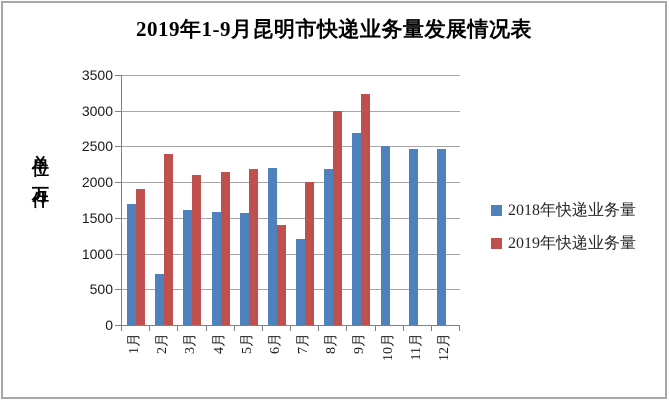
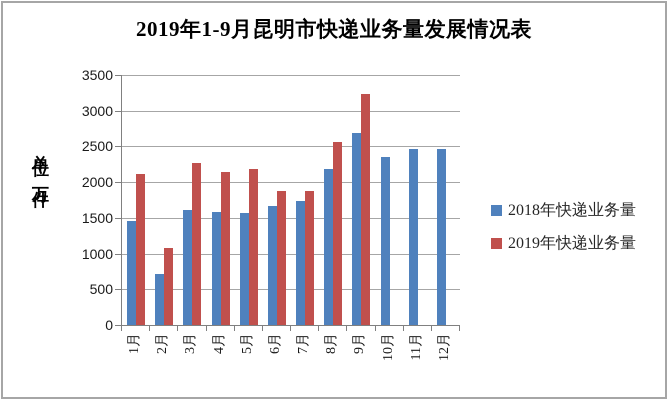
2018年快递业务量/1月: 1700 -> 1400
2019年快递业务量/1月: 1900 -> 2100
2019年快递业务量/2月: 2400 -> 1100
2019年快递业务量/3月: 2100 -> 2300
2018年快递业务量/6月: 2200 -> 1700
2019年快递业务量/6月: 1400 -> 1900
2018年快递业务量/7月: 1200 -> 1700
2019年快递业务量/7月: 2000 -> 1900
2019年快递业务量/8月: 3000 -> 2600
2018年快递业务量/10月: 2500 -> 2400
